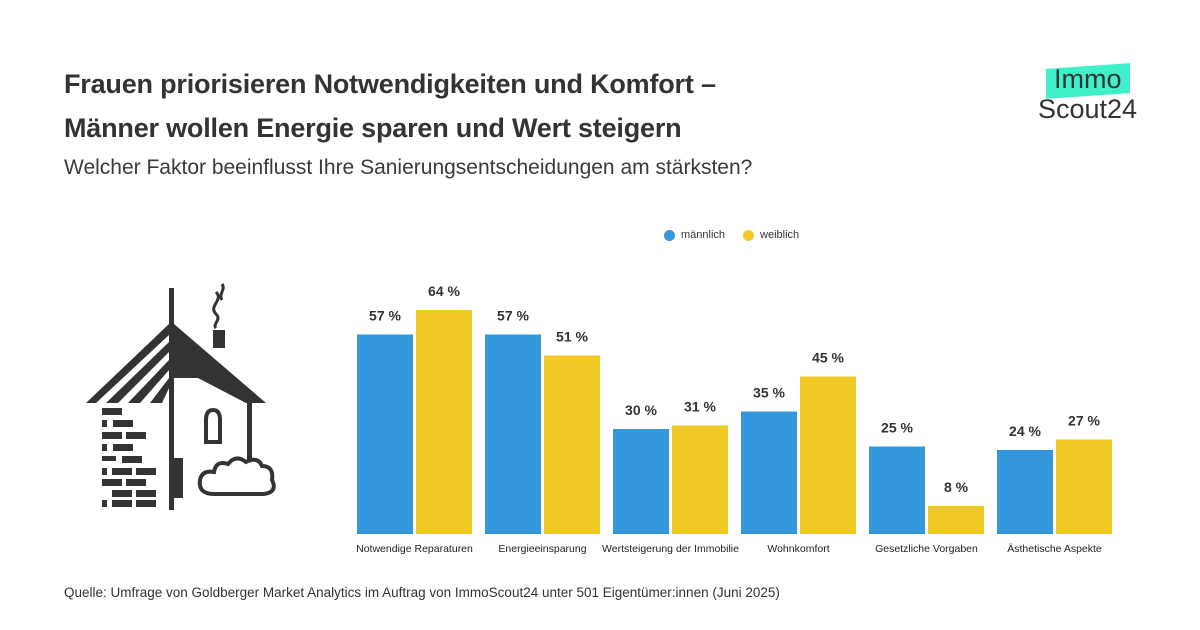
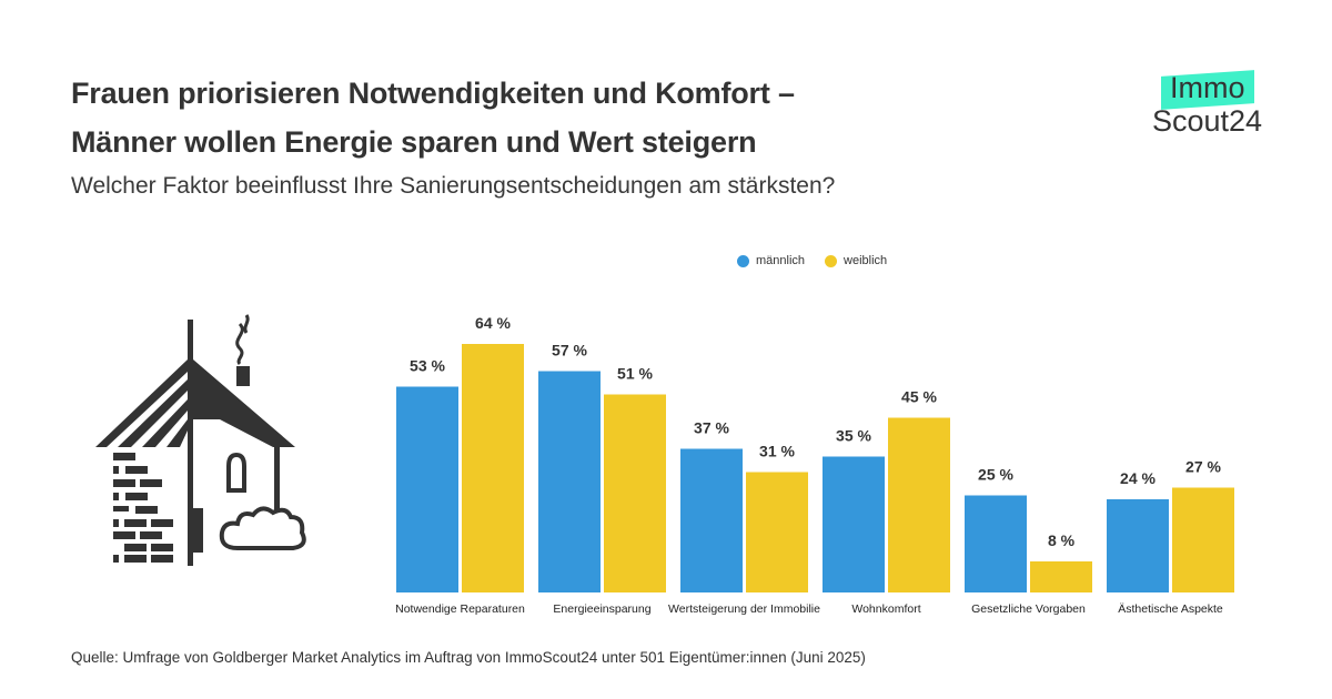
männlich/Notwendige Reparaturen: 57 -> 53
männlich/Wertsteigerung der Immobilie: 30 -> 37
